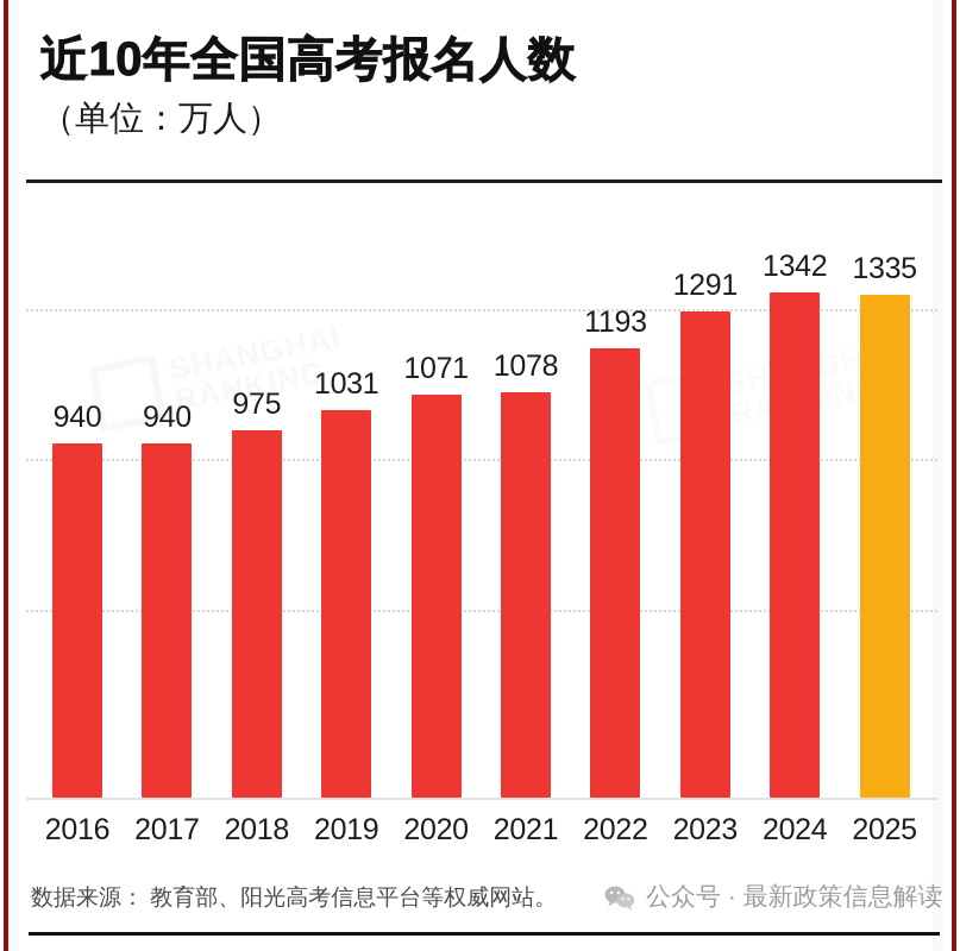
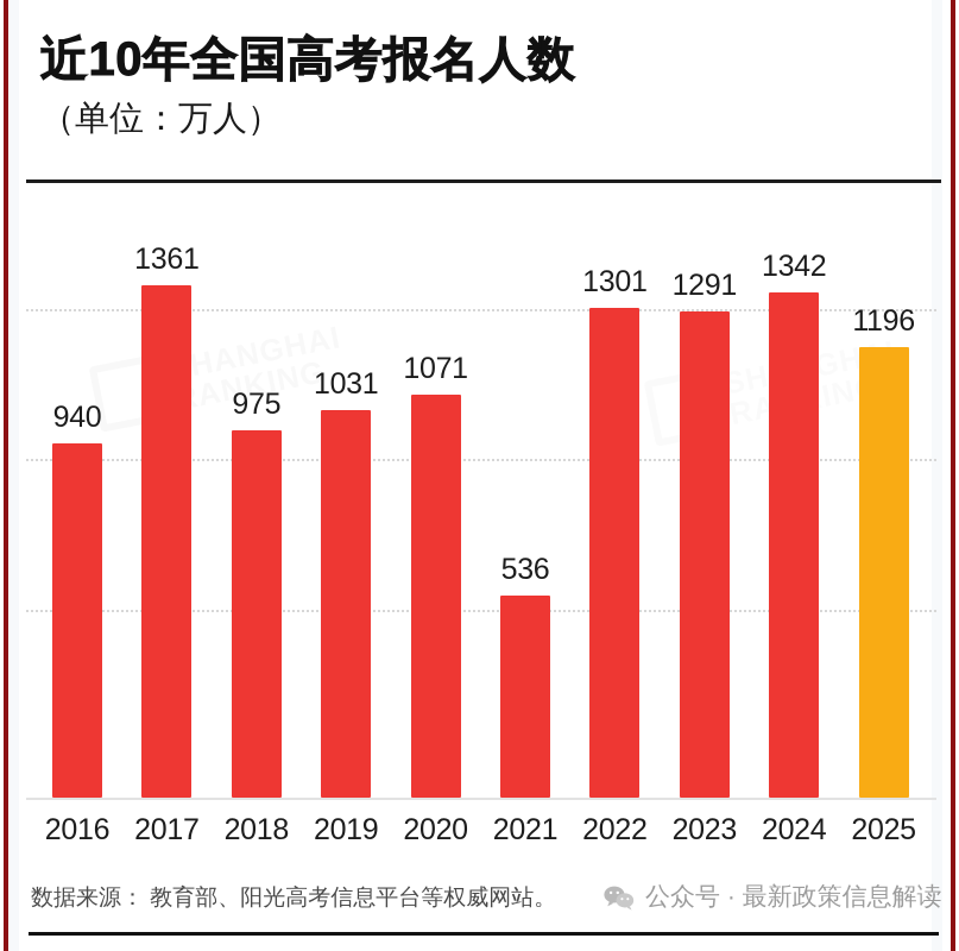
2017: 940 -> 1361
2021: 1078 -> 536
2022: 1193 -> 1301
2025: 1335 -> 1196
